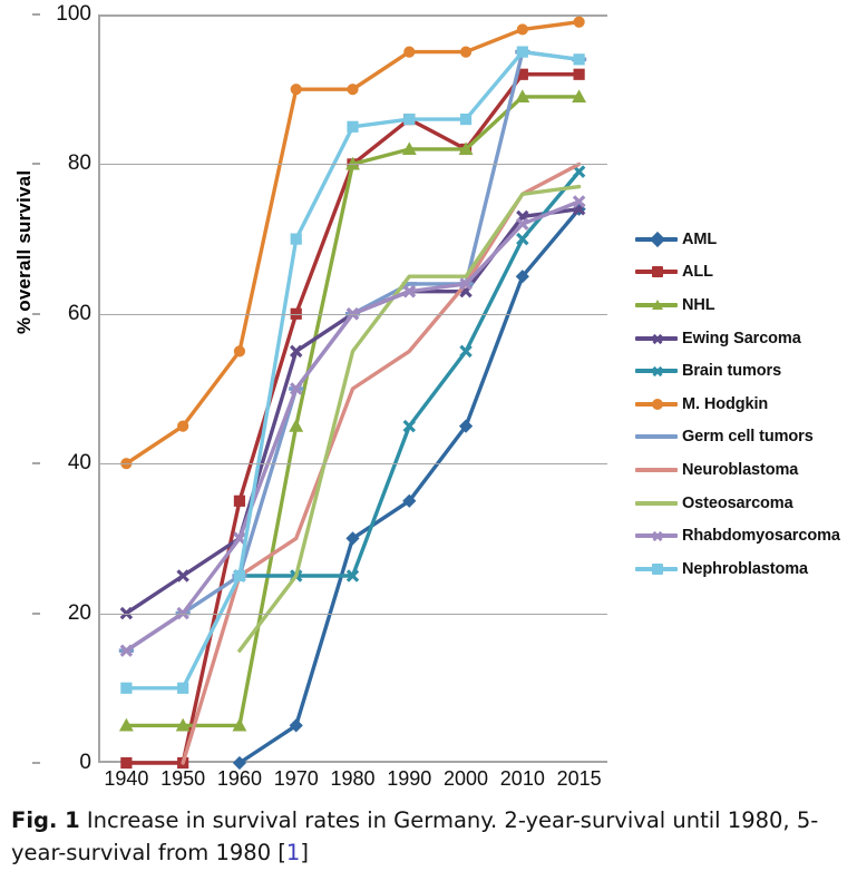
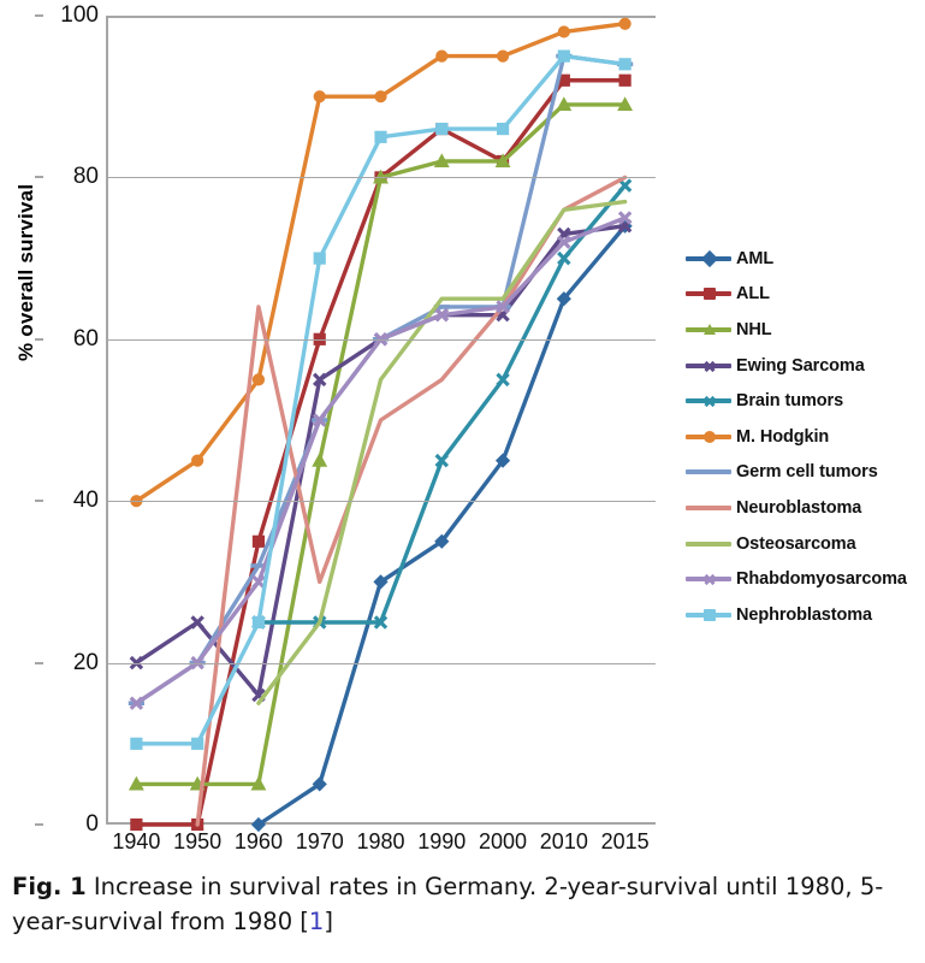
Ewing Sarcoma/1960: 30 -> 16
Germ cell tumors/1960: 25 -> 32
Neuroblastoma/1960: 25 -> 64
